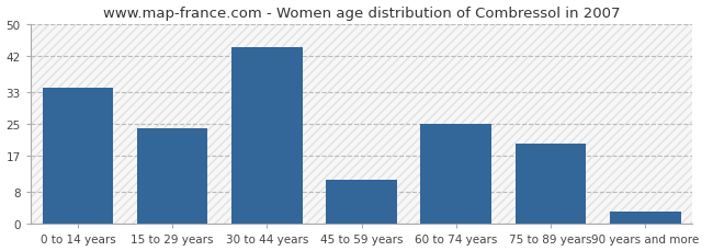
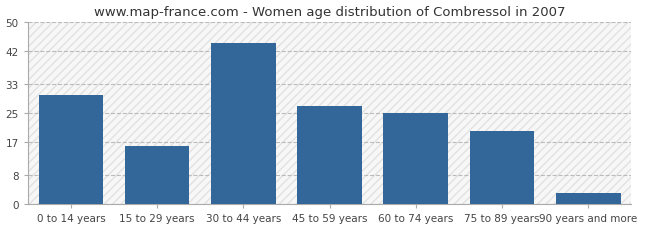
0 to 14 years: 34 -> 30
15 to 29 years: 24 -> 16
45 to 59 years: 11 -> 27
